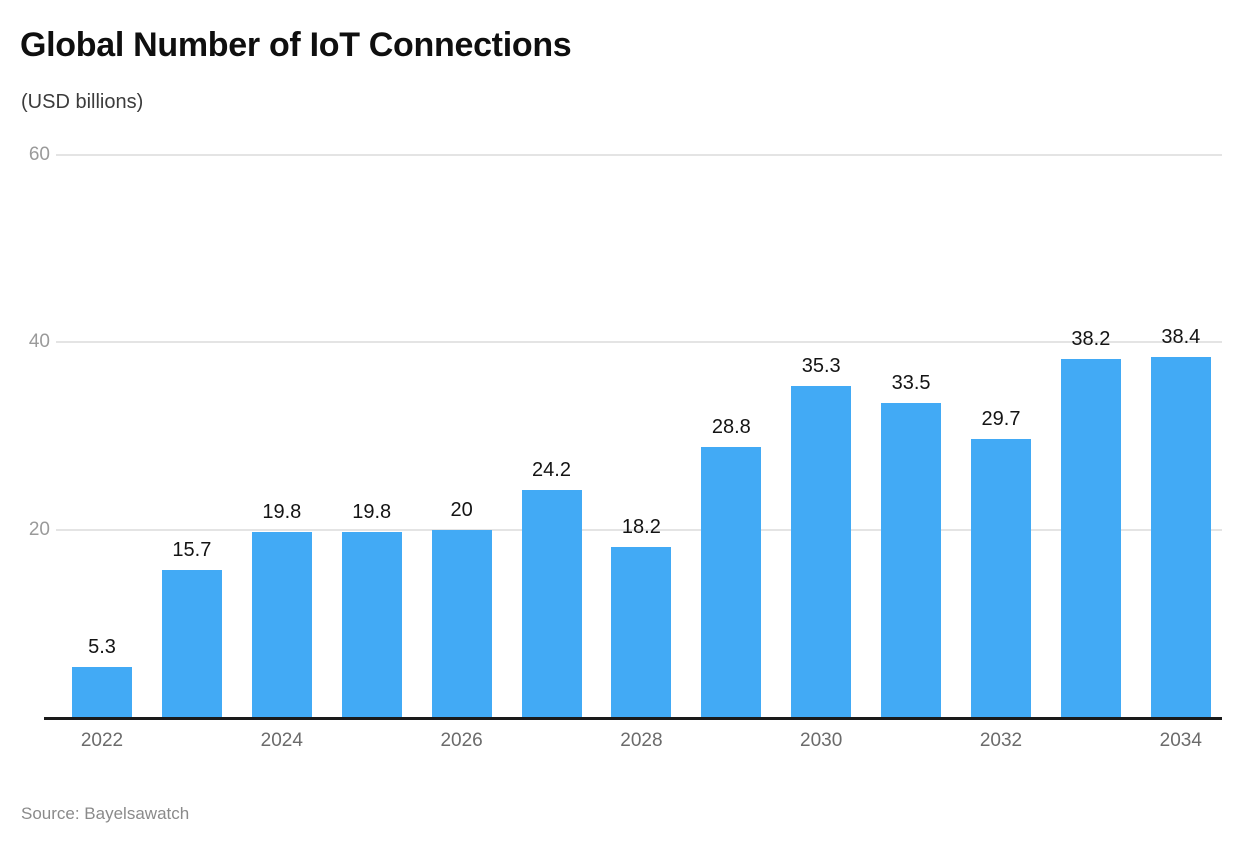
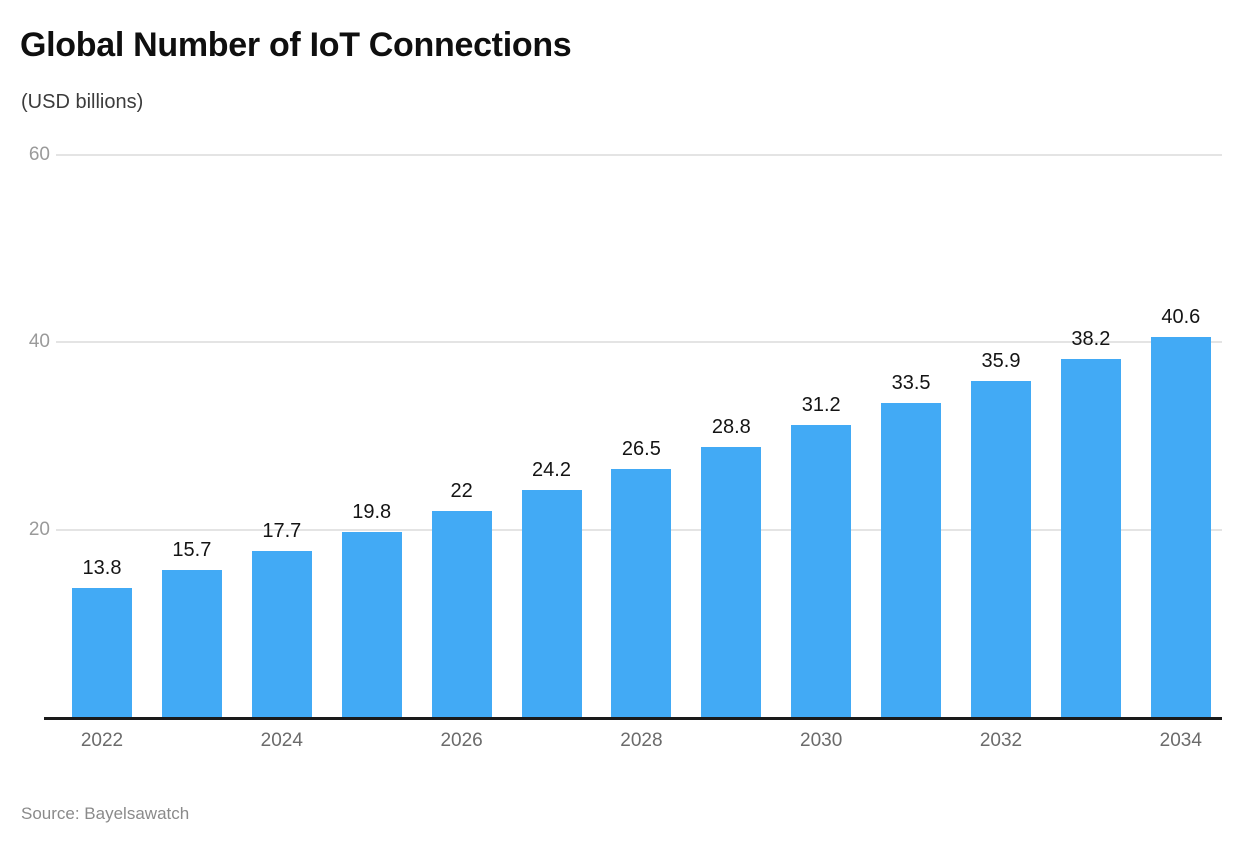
2022: 5.3 -> 13.8
2024: 19.8 -> 17.7
2026: 20 -> 22
2028: 18.2 -> 26.5
2030: 35.3 -> 31.2
2032: 29.7 -> 35.9
2034: 38.4 -> 40.6
